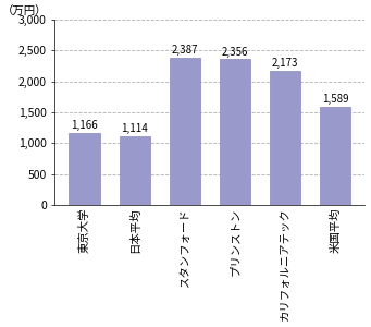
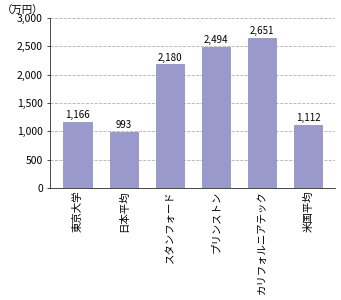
日本平均: 1,114 -> 993
スタンフォード: 2,387 -> 2,180
プリンストン: 2,356 -> 2,494
カリフォルニアテック: 2,173 -> 2,651
米国平均: 1,589 -> 1,112
